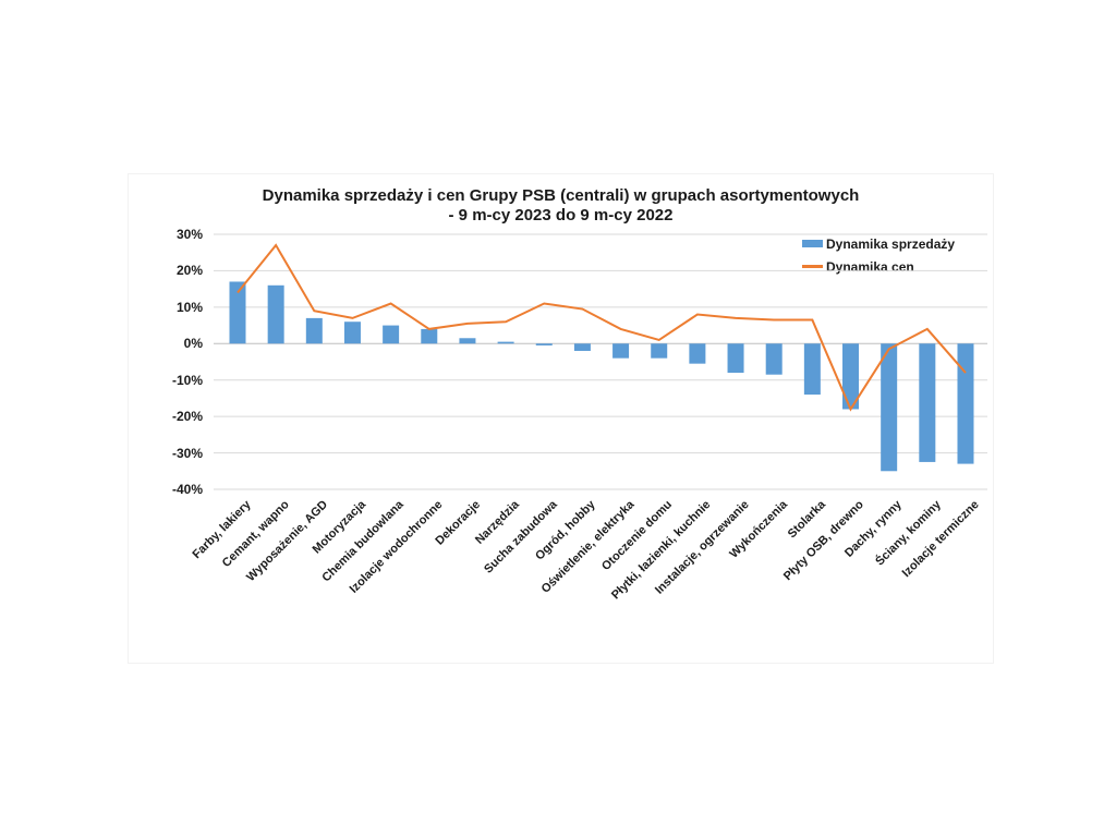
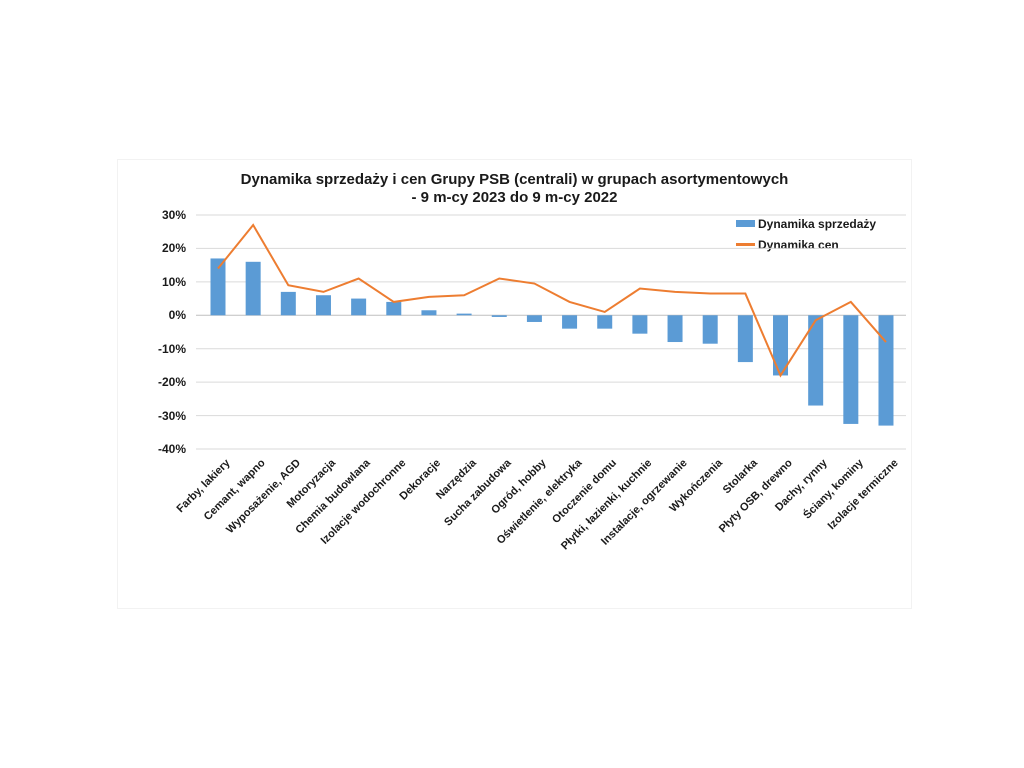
Dynamika sprzedaży/Dachy, rynny: -35% -> -27%
